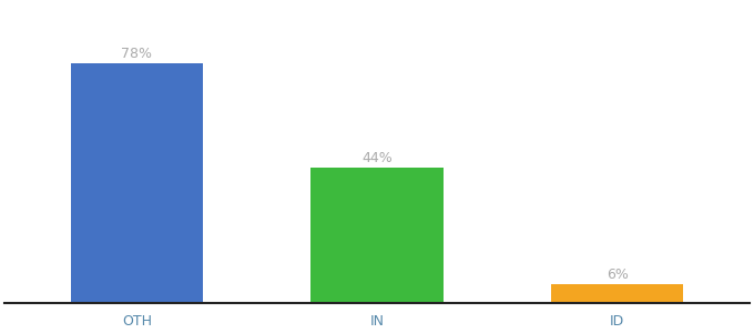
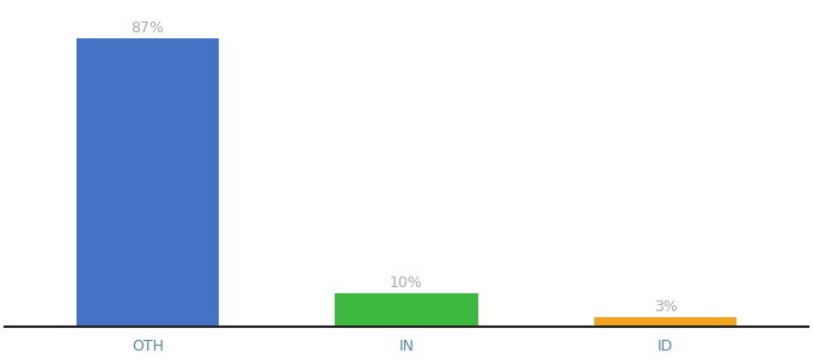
OTH: 78% -> 87%
IN: 44% -> 10%
ID: 6% -> 3%
